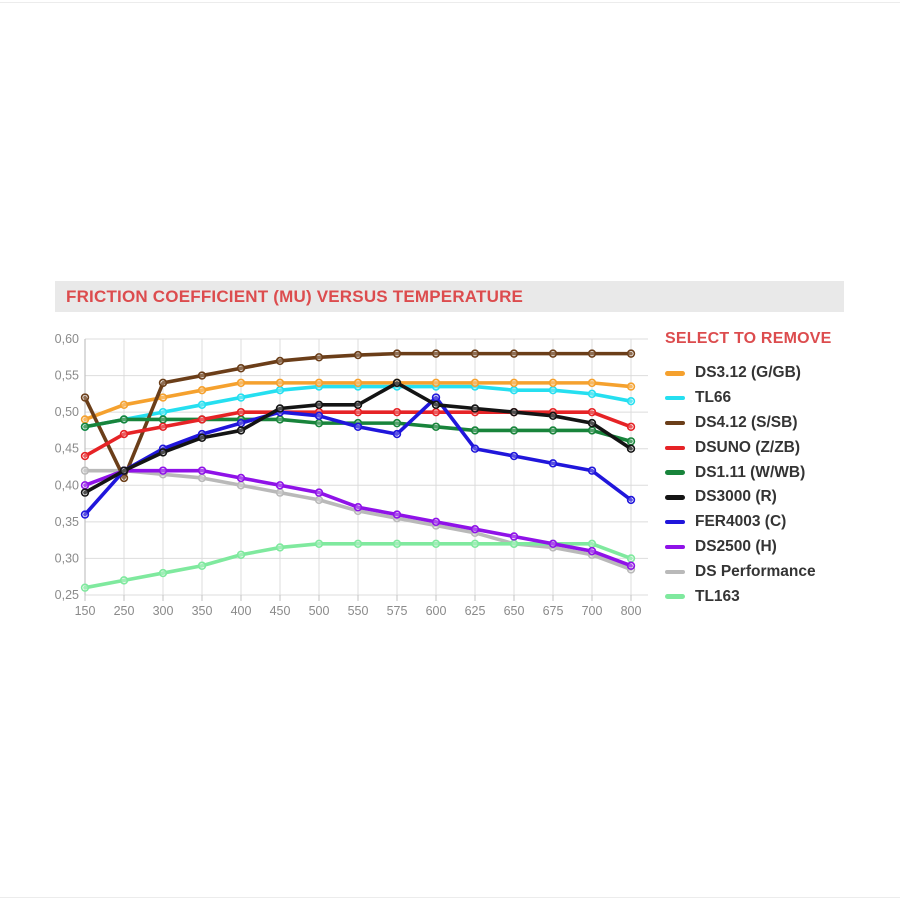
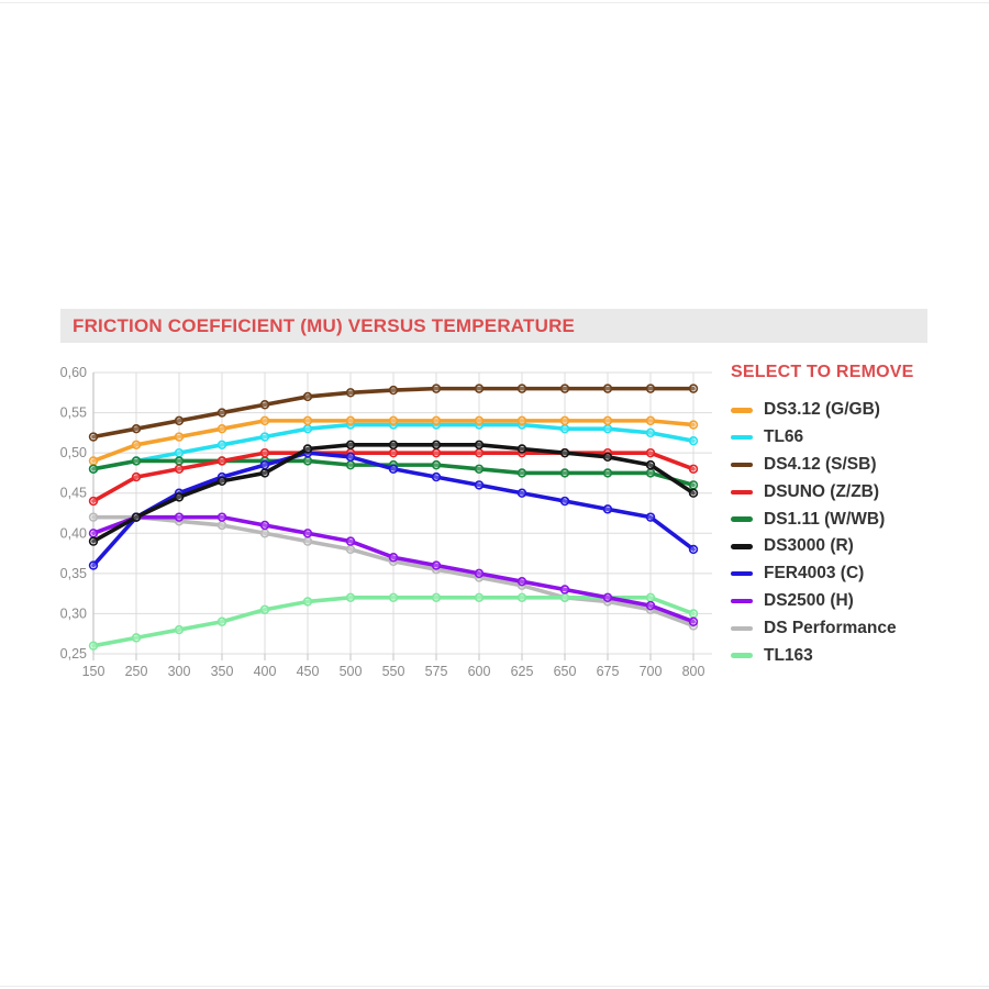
DS4.12 (S/SB)/250: 0,41 -> 0,53
DS3000 (R)/575: 0,54 -> 0,51
FER4003 (C)/600: 0,52 -> 0,46
